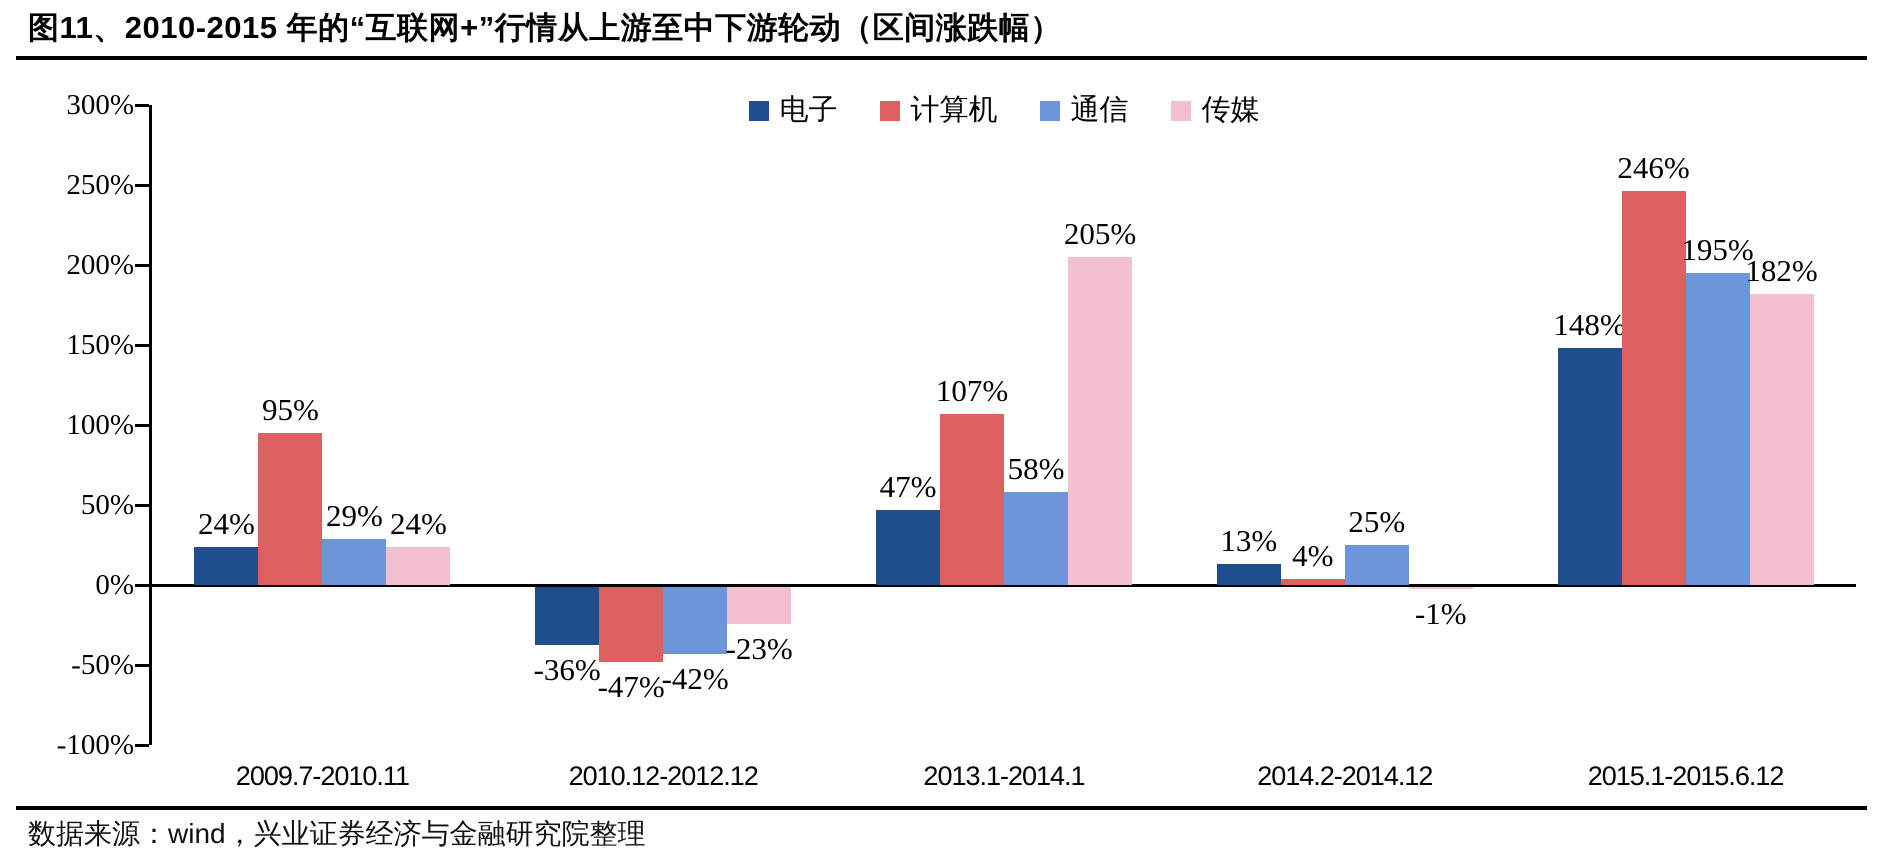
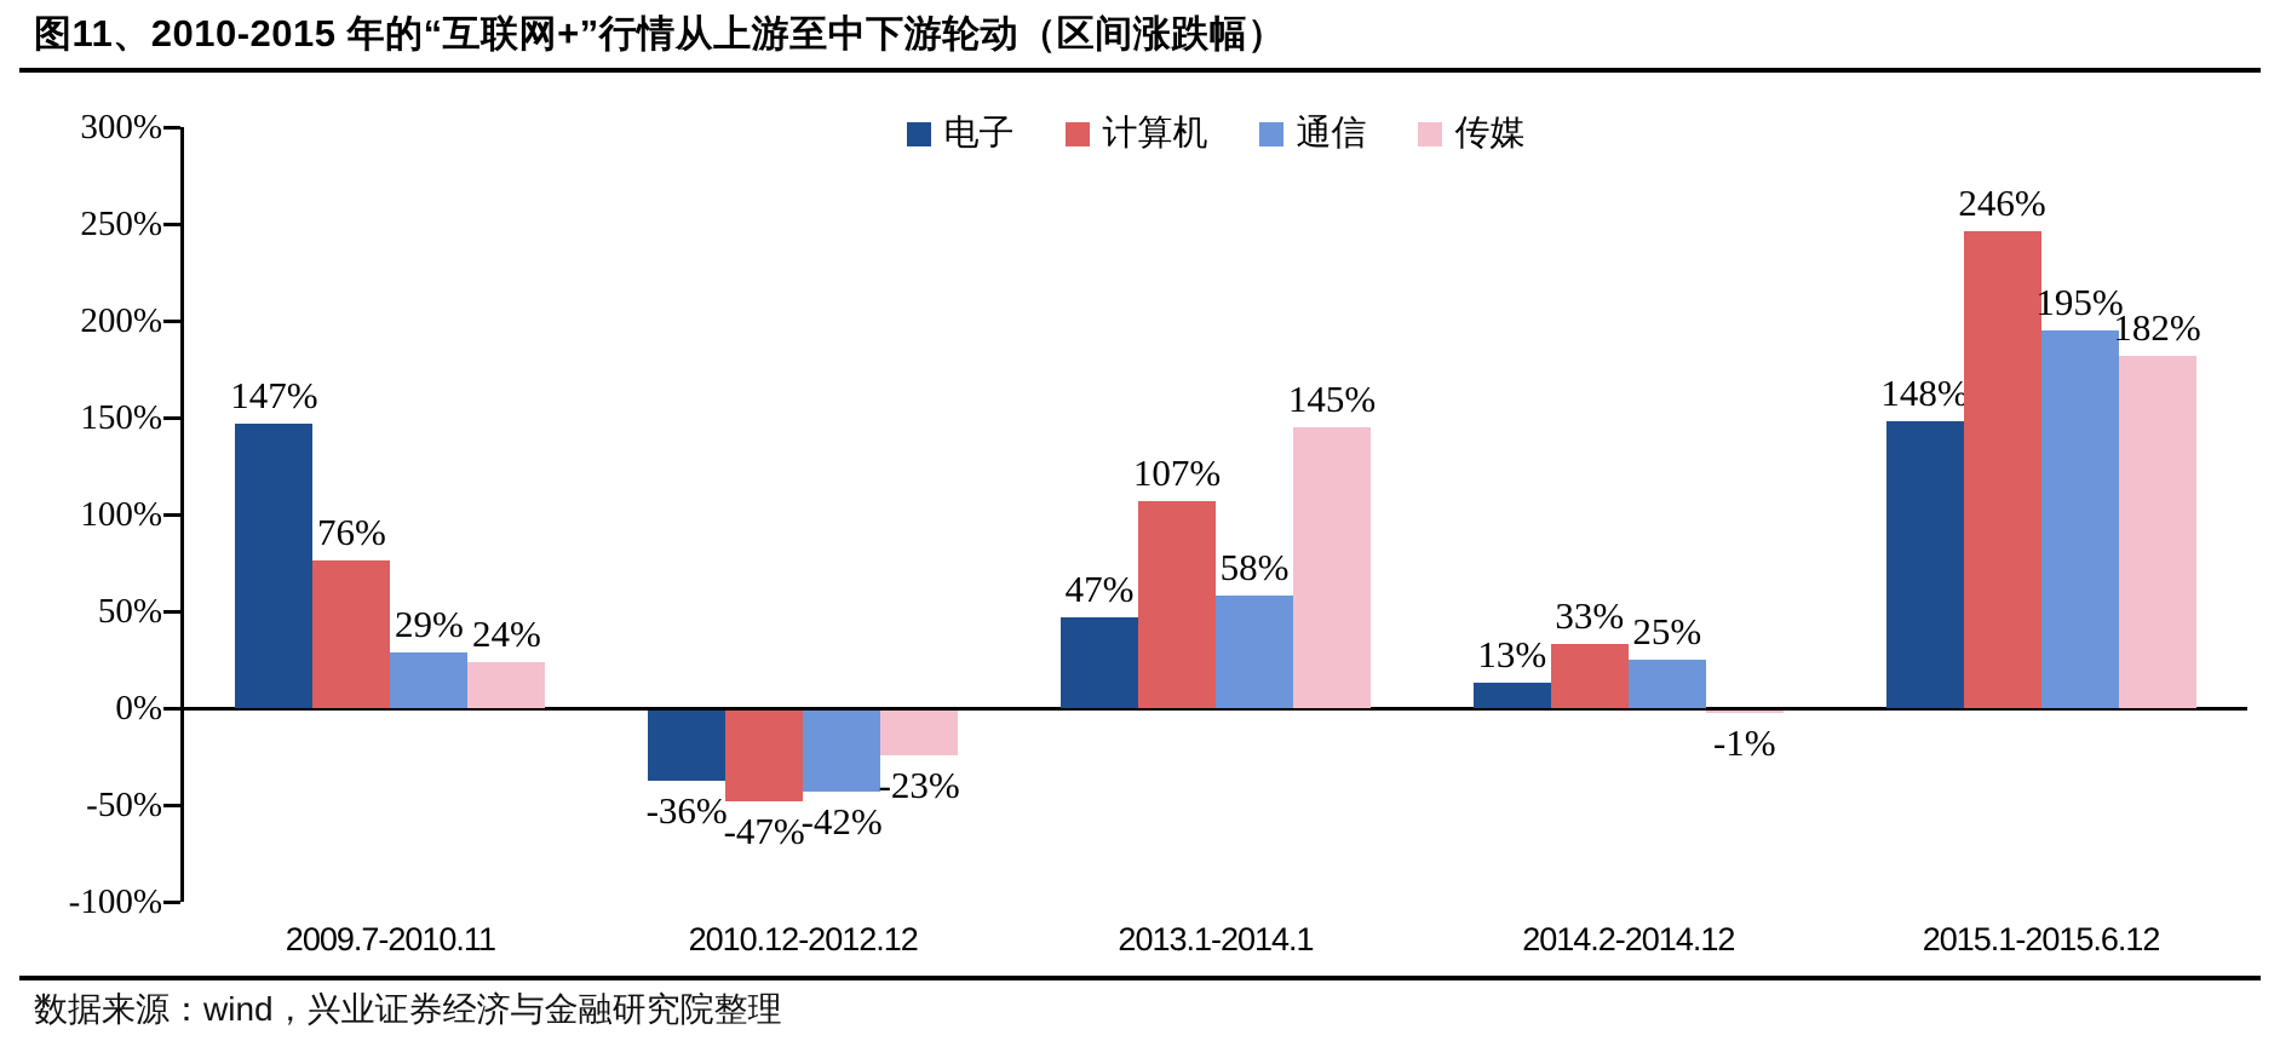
电子/2009.7-2010.11: 24% -> 147%
计算机/2009.7-2010.11: 95% -> 76%
传媒/2013.1-2014.1: 205% -> 145%
计算机/2014.2-2014.12: 4% -> 33%
